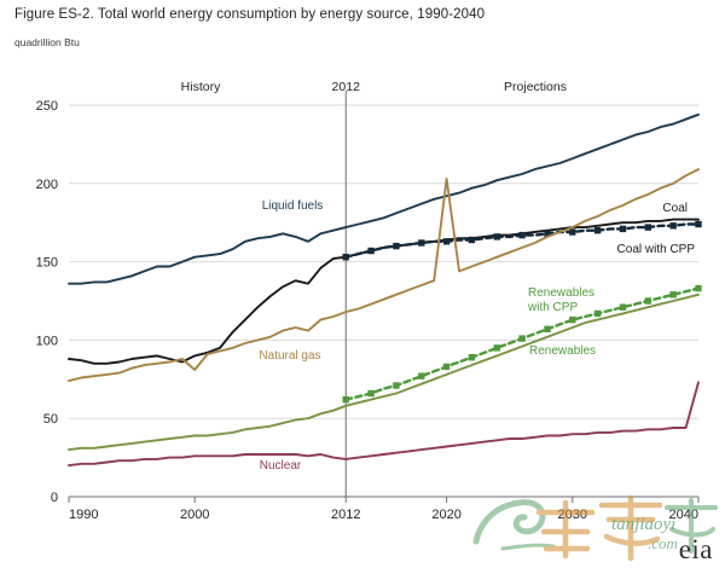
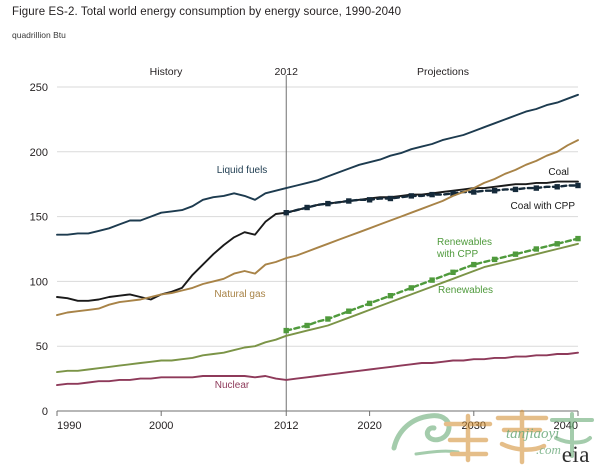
Natural gas/2000: 81 -> 90
Natural gas/2020: 203 -> 141
Nuclear/2040: 73 -> 45
